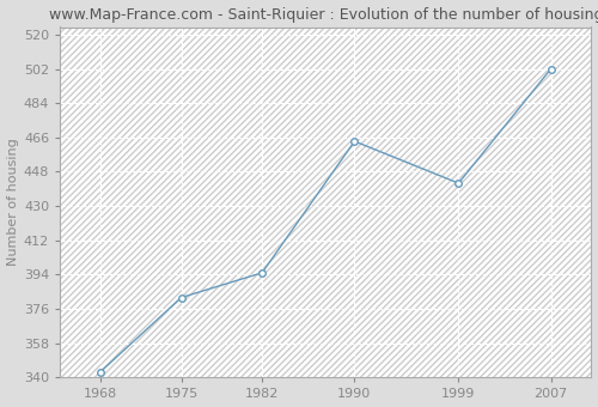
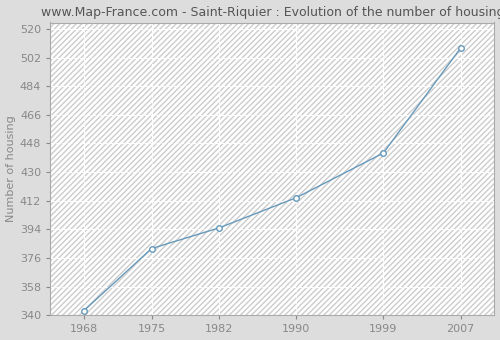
1990: 464 -> 414
2007: 502 -> 508
